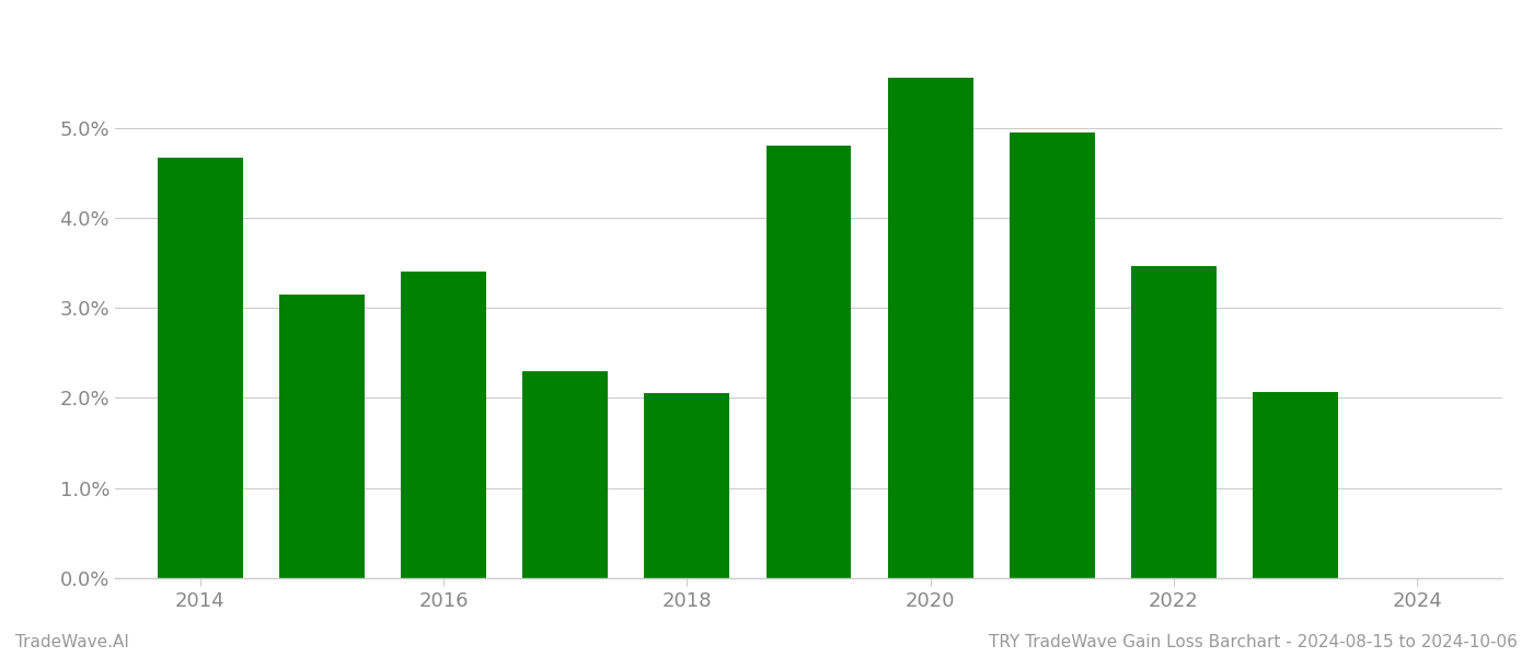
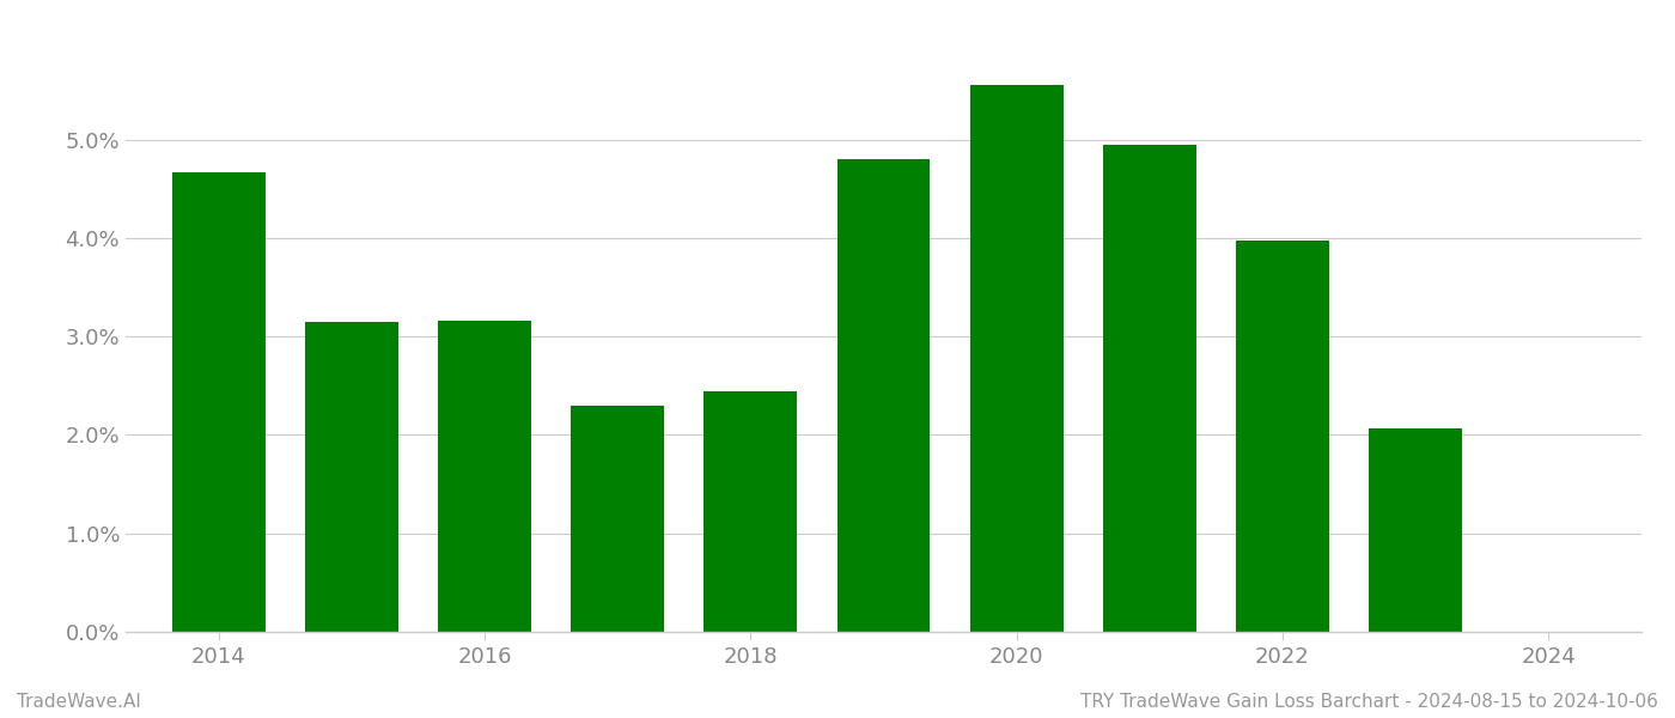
2016: 3.40% -> 3.16%
2018: 2.05% -> 2.44%
2022: 3.47% -> 3.98%
